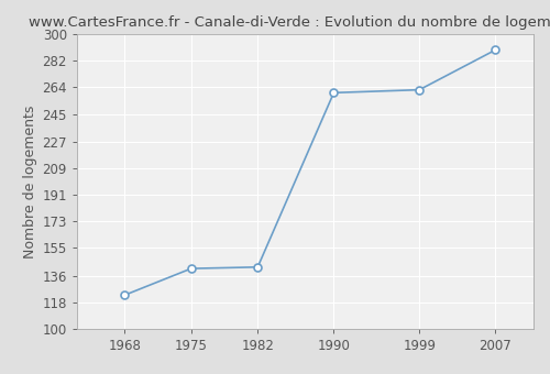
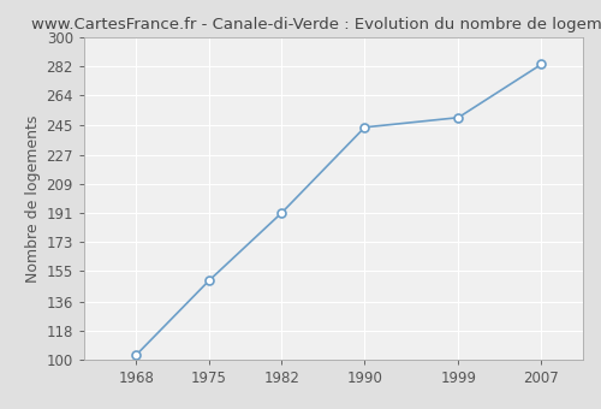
1968: 123 -> 103
1975: 141 -> 149
1982: 142 -> 191
1990: 260 -> 244
1999: 262 -> 250
2007: 289 -> 283
